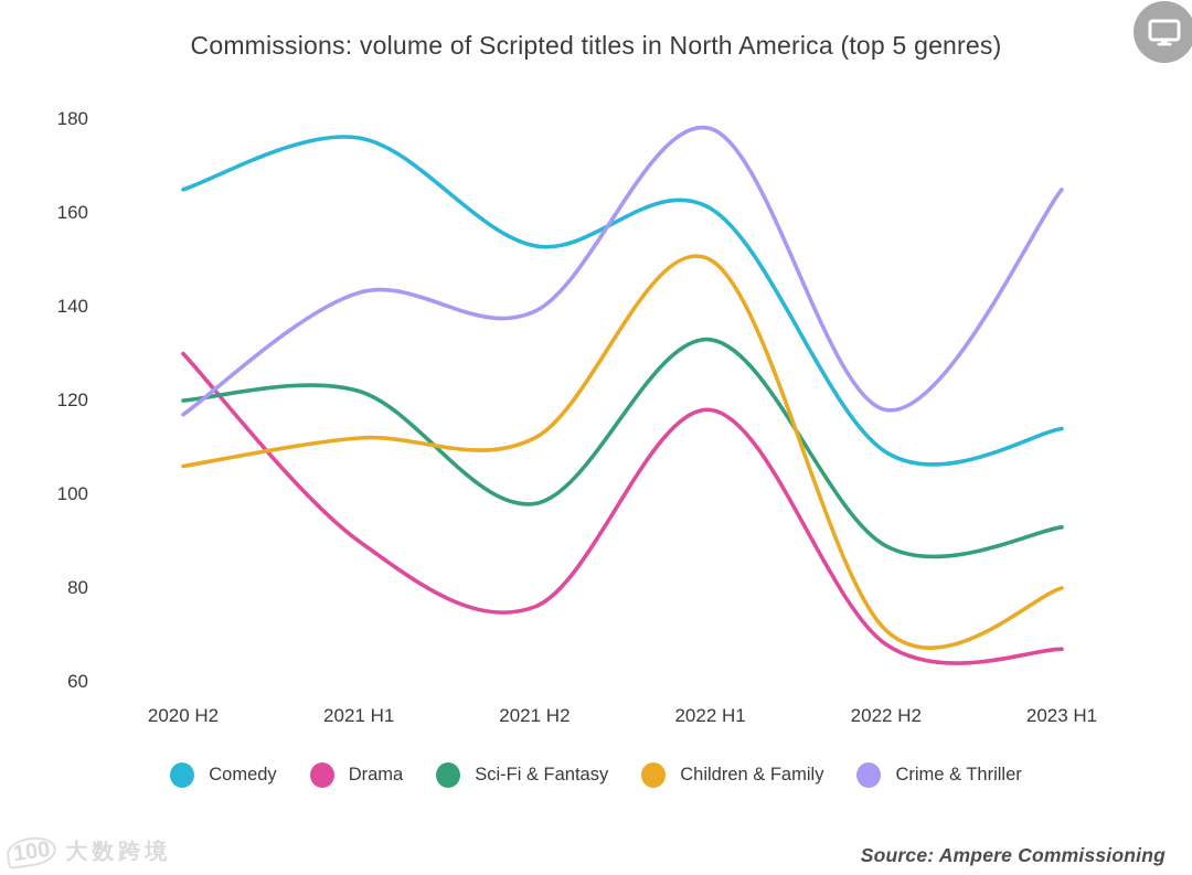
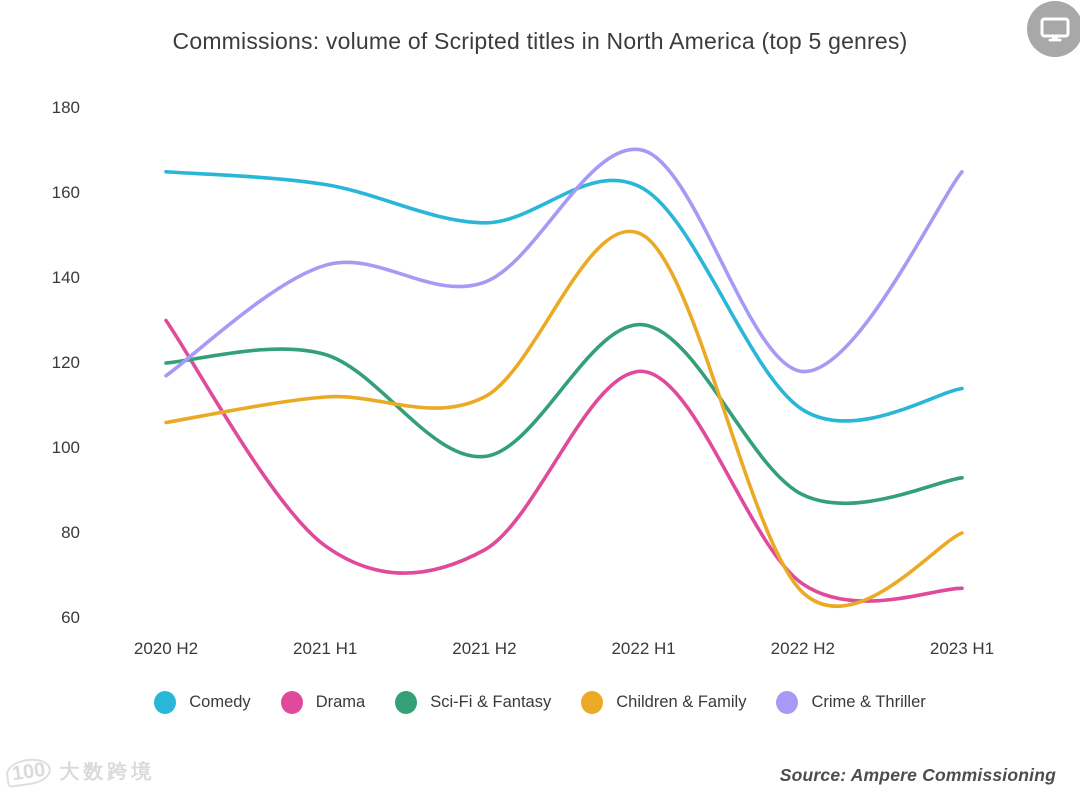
Comedy/2021 H1: 176 -> 162
Drama/2021 H1: 90 -> 77
Sci-Fi & Fantasy/2022 H1: 133 -> 129
Crime & Thriller/2022 H1: 178 -> 170
Children & Family/2022 H2: 71 -> 66
